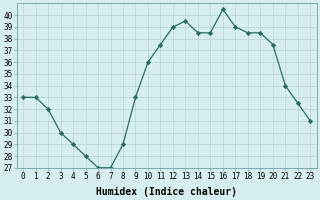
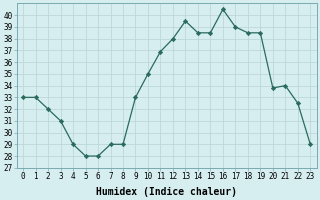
3: 30.0 -> 31.0
6: 27.0 -> 28.0
7: 27.0 -> 29.0
10: 36.0 -> 35.0
11: 37.5 -> 36.9
12: 39.0 -> 38.0
20: 37.5 -> 33.8
23: 31.0 -> 29.0
